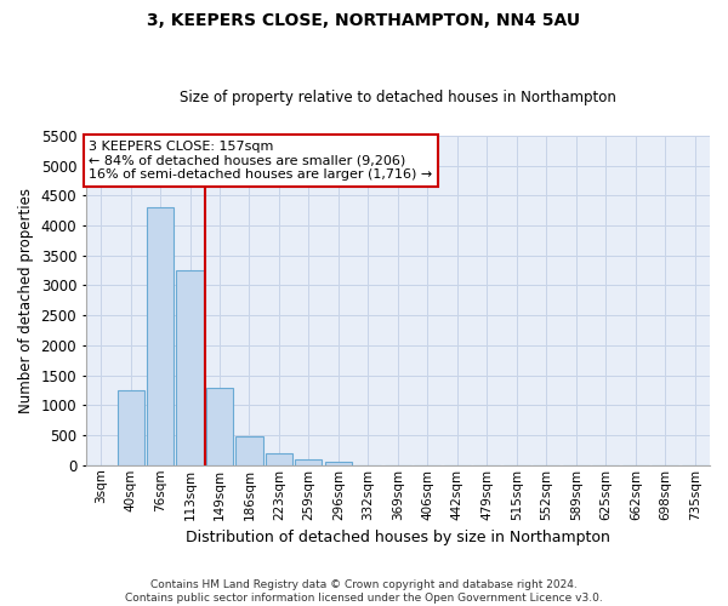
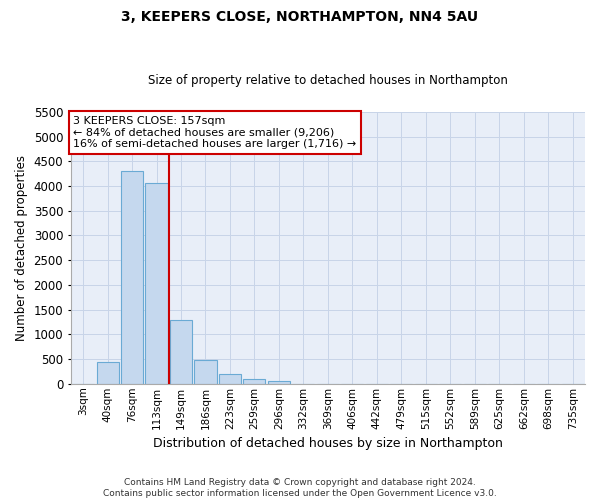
40sqm: 1250 -> 450
113sqm: 3250 -> 4050
